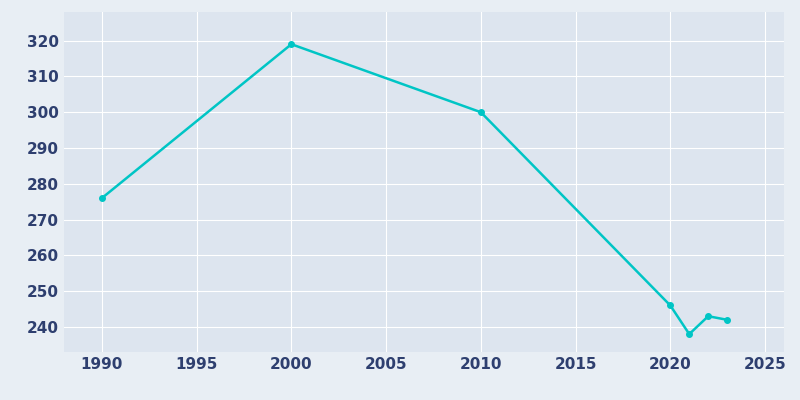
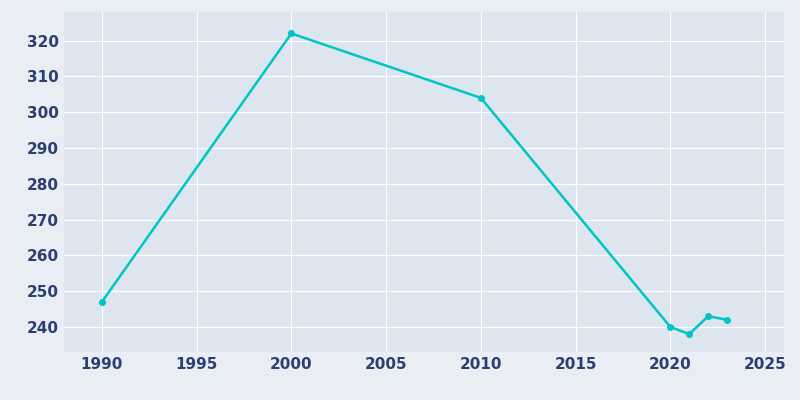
1990: 276 -> 247
2000: 319 -> 322
2010: 300 -> 304
2020: 246 -> 240
